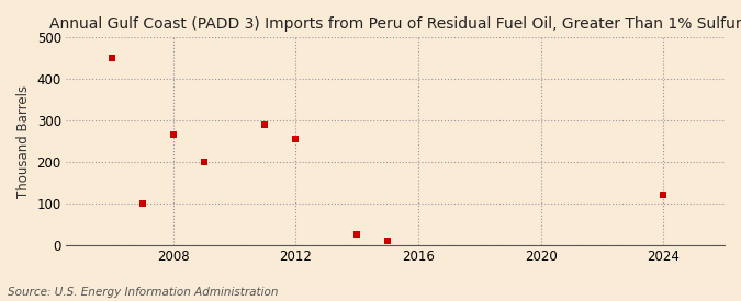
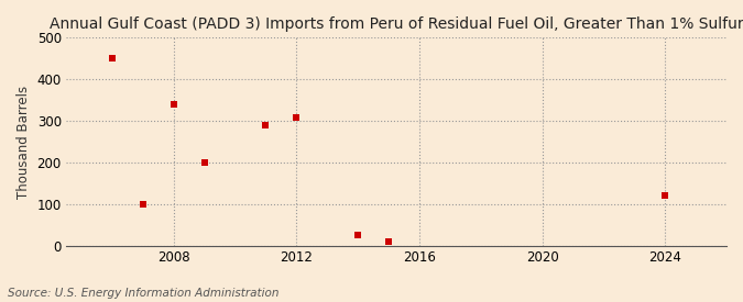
2008: 265 -> 340
2012: 255 -> 307
